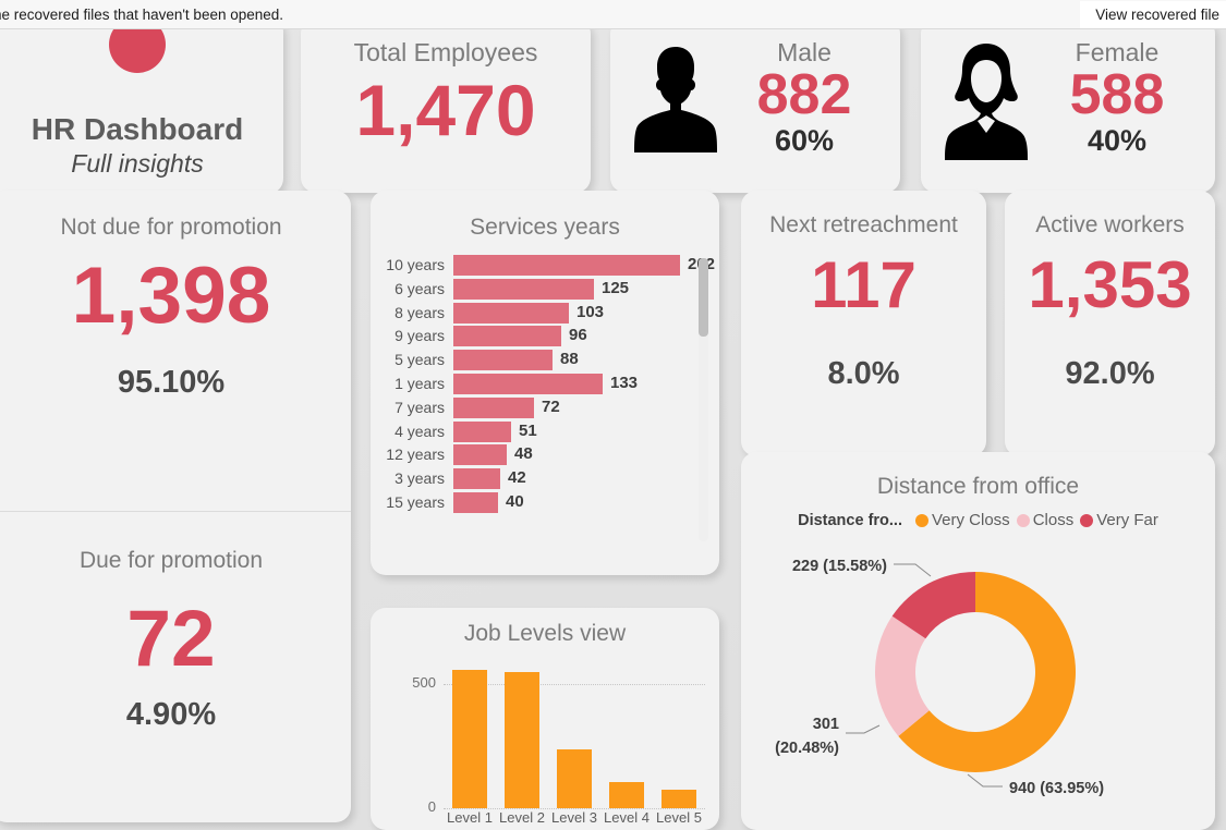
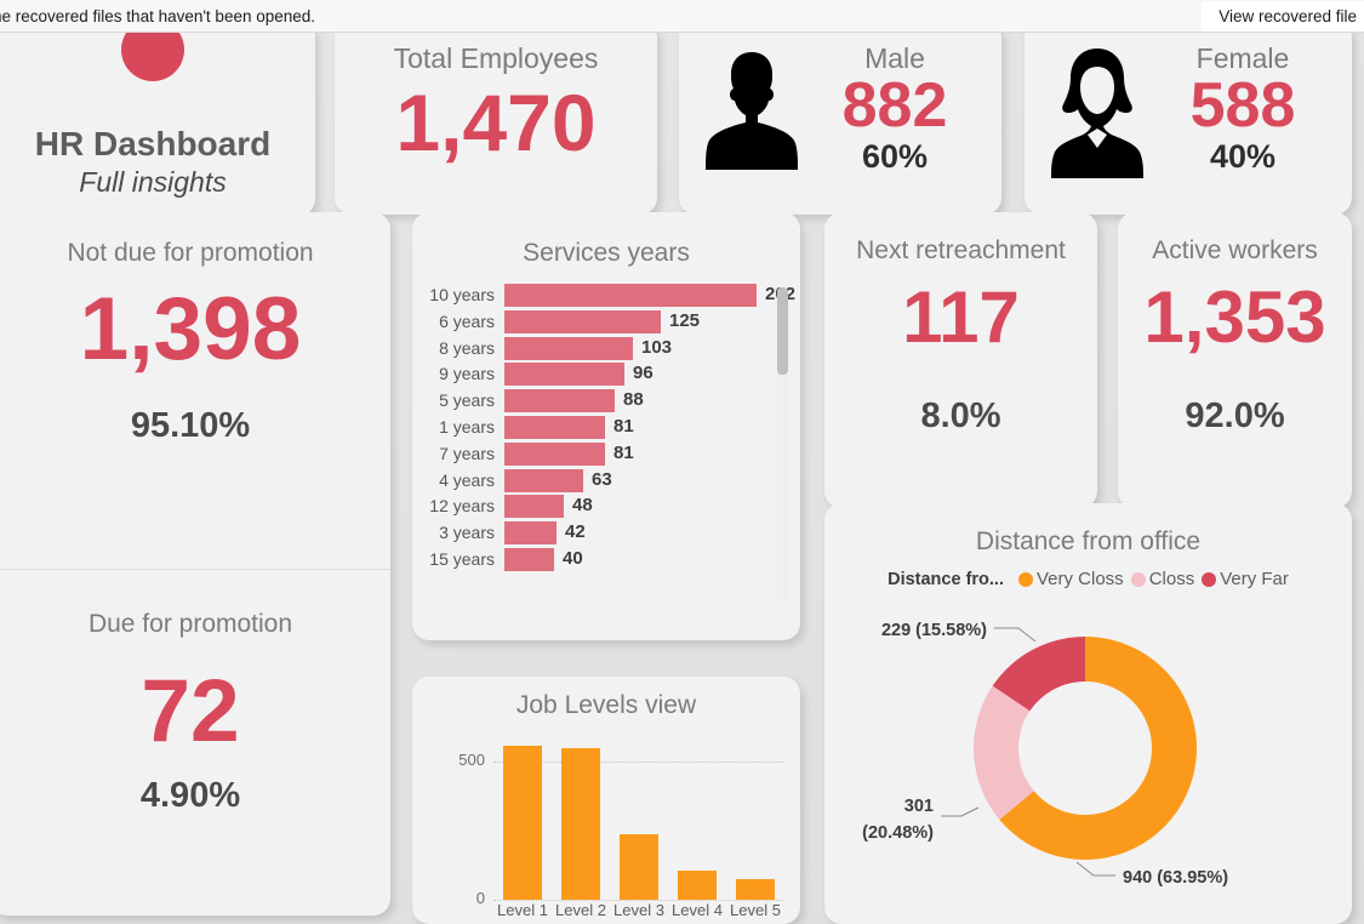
Services years/1 years: 133 -> 81
Services years/7 years: 72 -> 81
Services years/4 years: 51 -> 63
